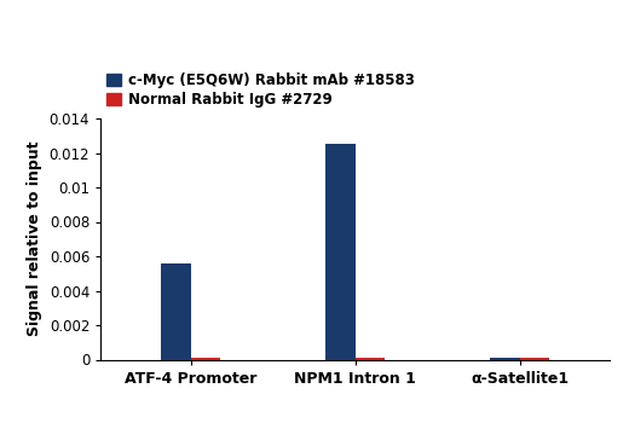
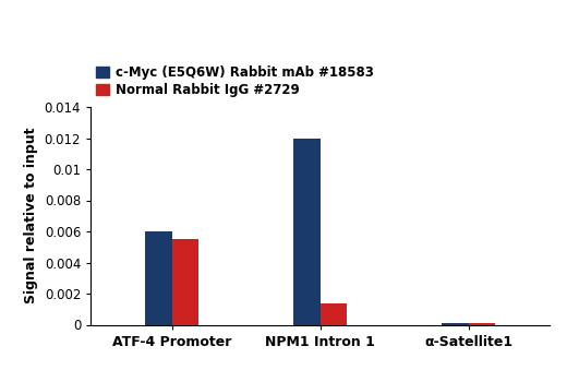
c-Myc (E5Q6W) Rabbit mAb #18583/ATF-4 Promoter: 0.0056 -> 0.0060
Normal Rabbit IgG #2729/ATF-4 Promoter: 0.0001 -> 0.0055
c-Myc (E5Q6W) Rabbit mAb #18583/NPM1 Intron 1: 0.0126 -> 0.0120
Normal Rabbit IgG #2729/NPM1 Intron 1: 0.0001 -> 0.0014
